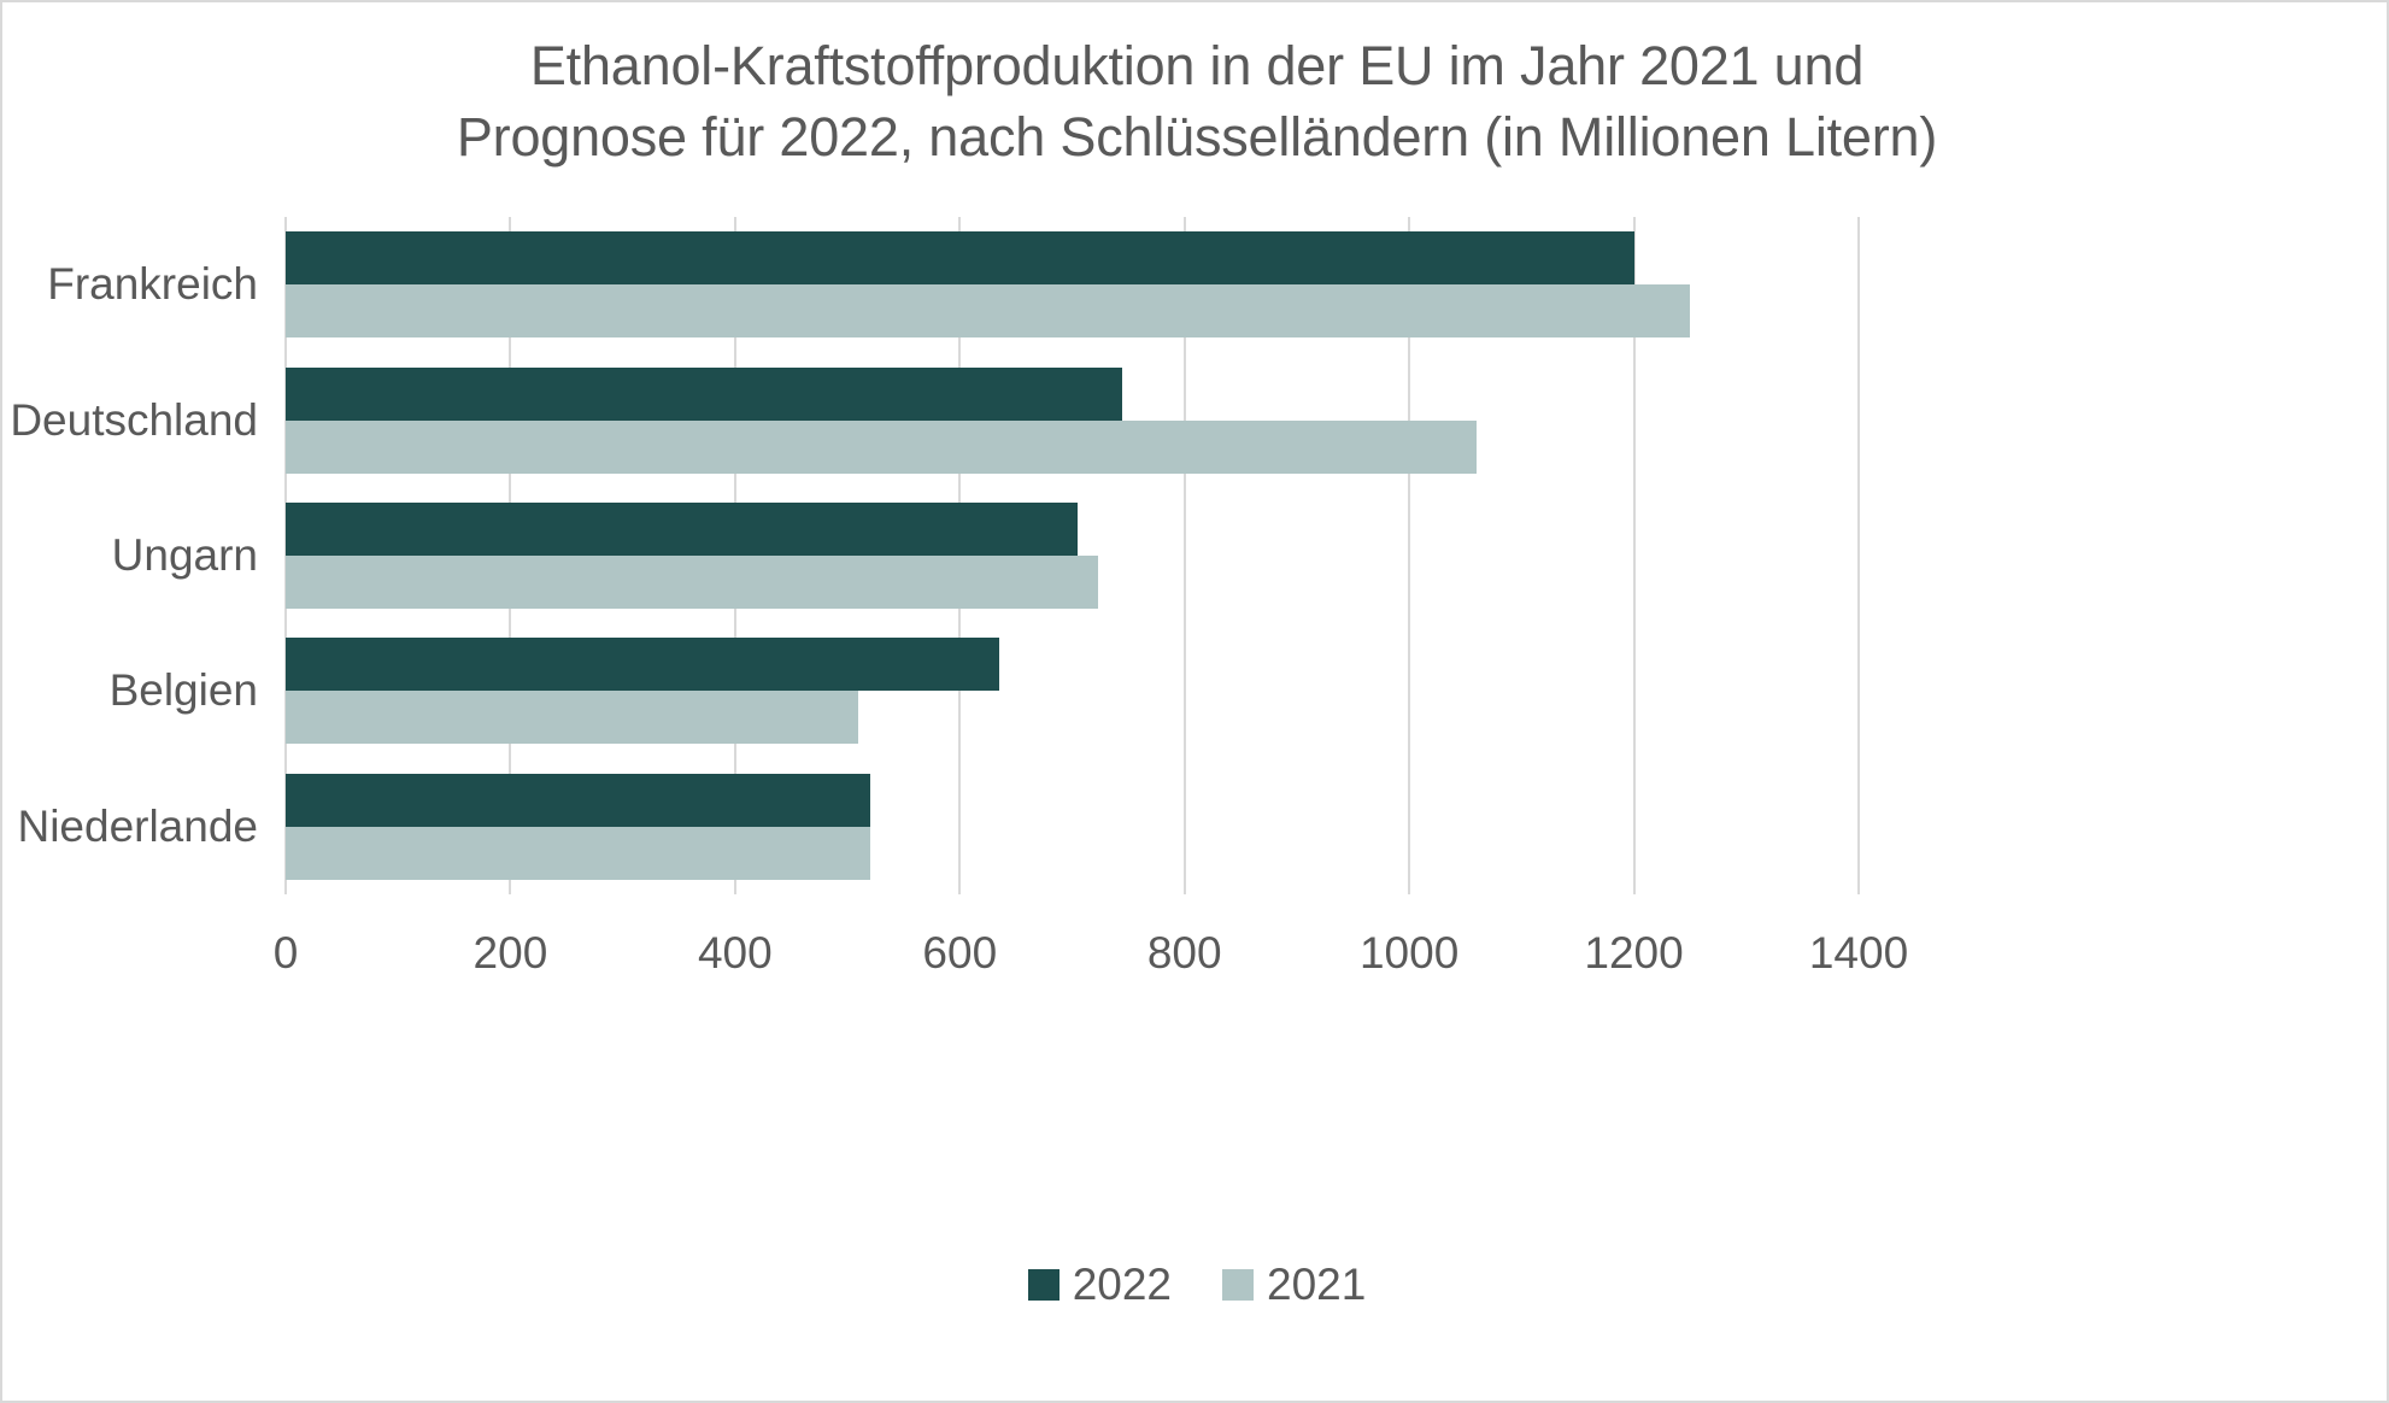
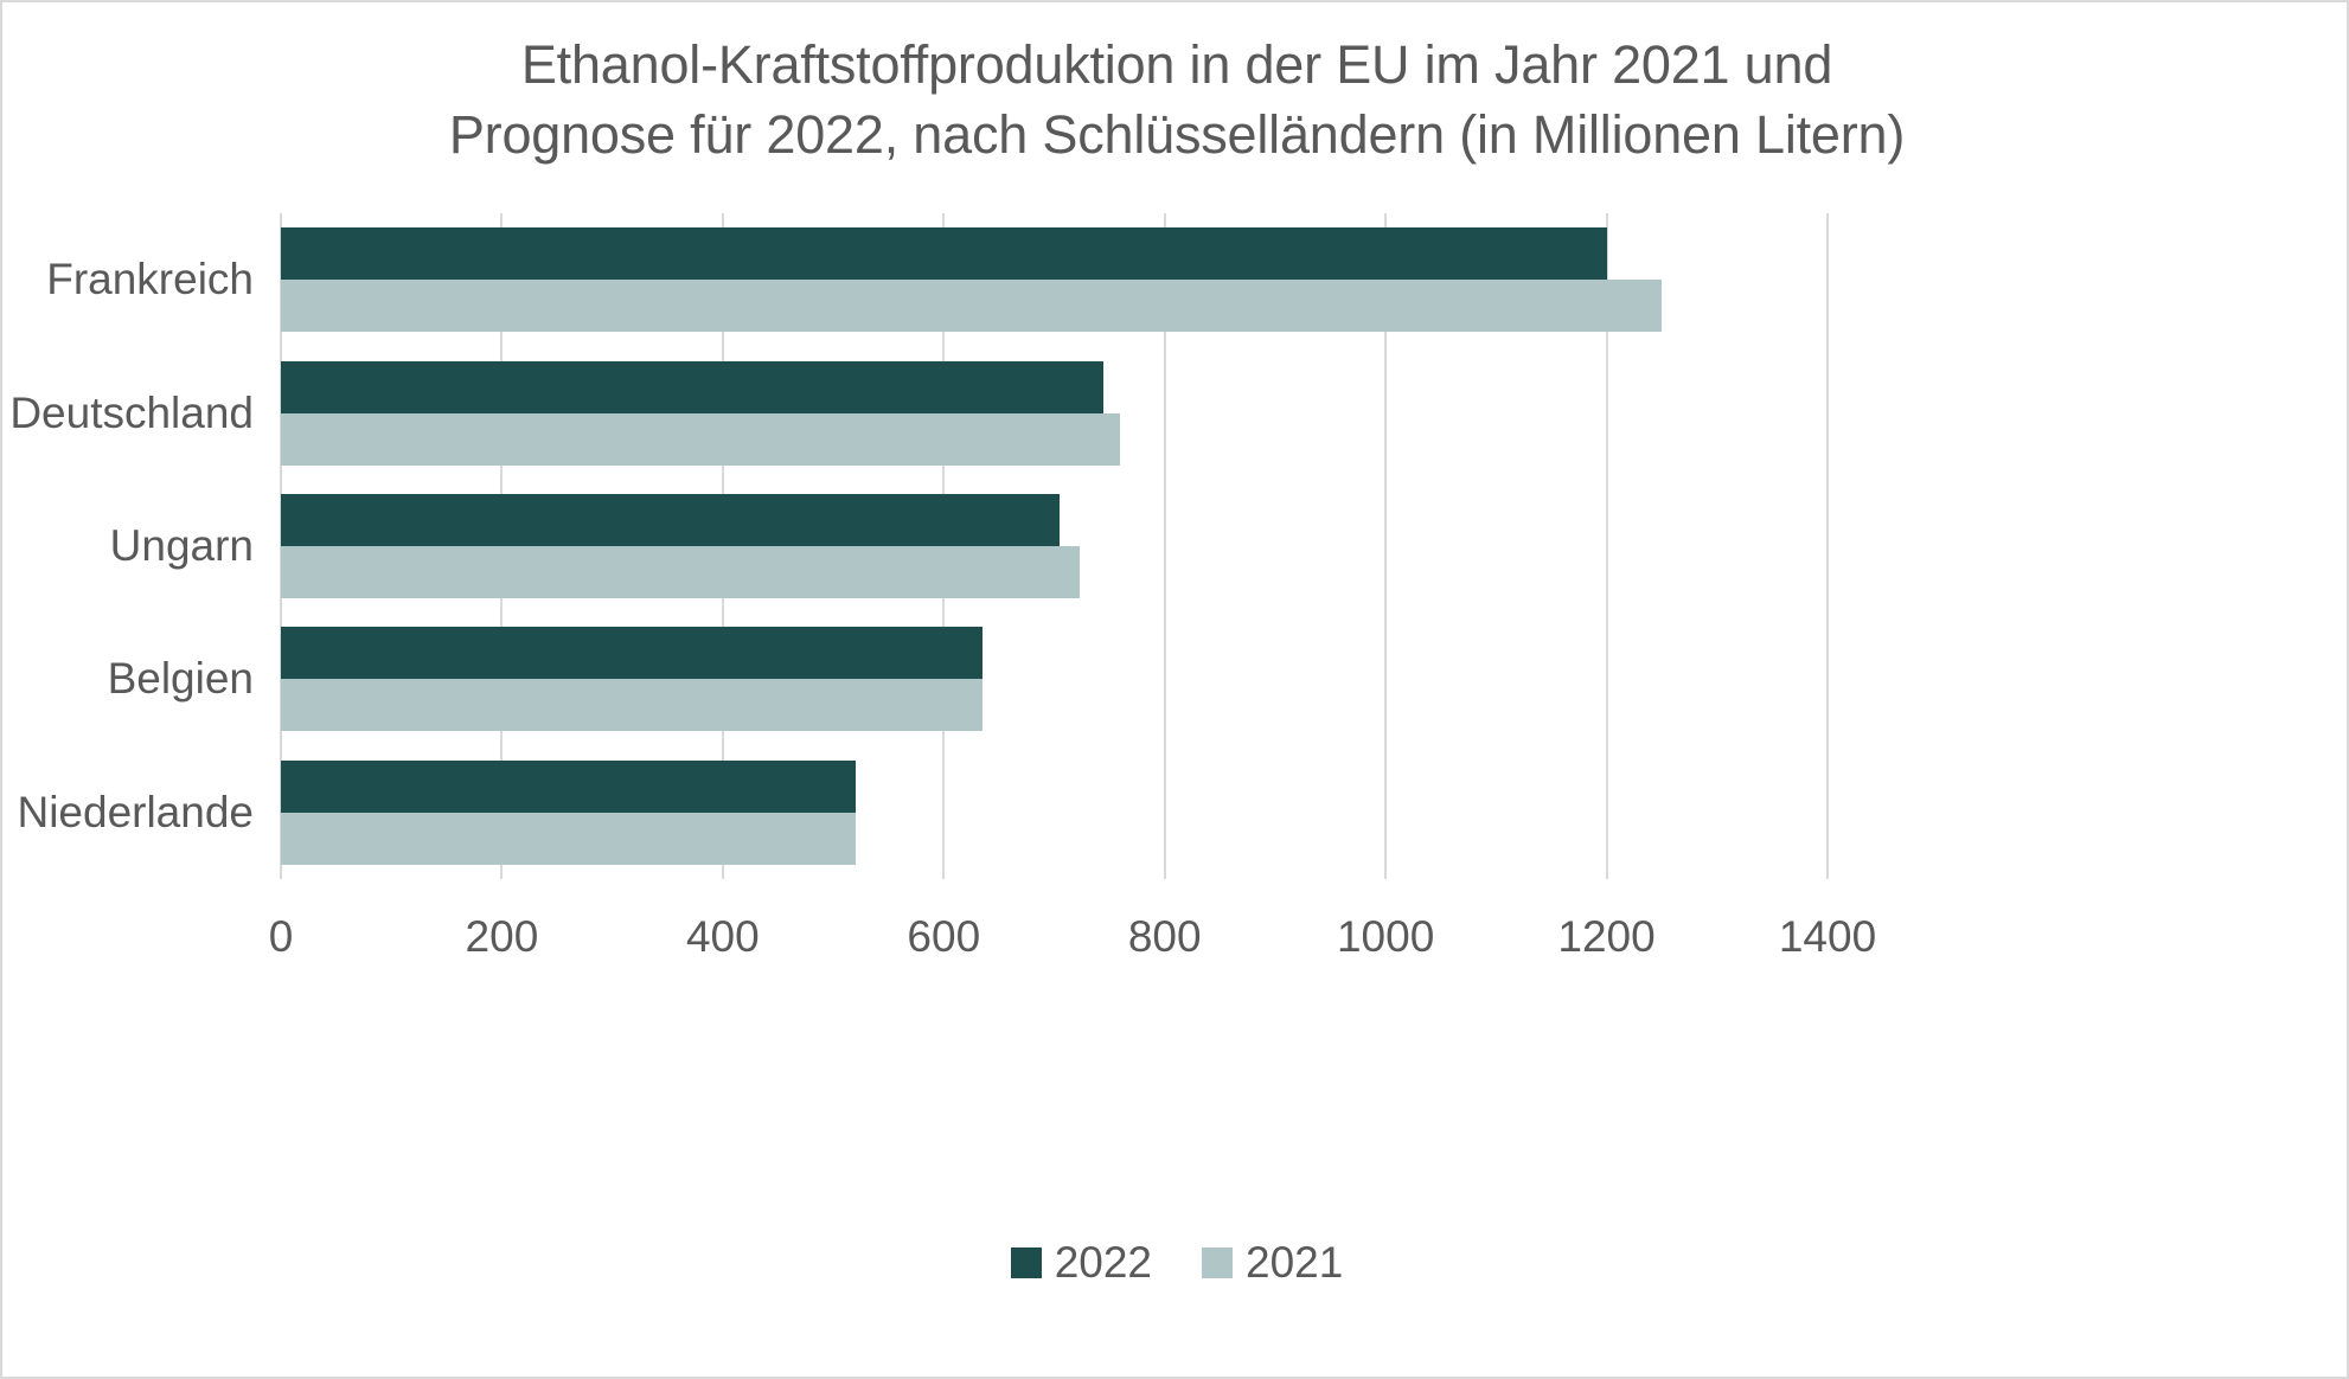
2021/Deutschland: 1060 -> 760
2021/Belgien: 510 -> 640
